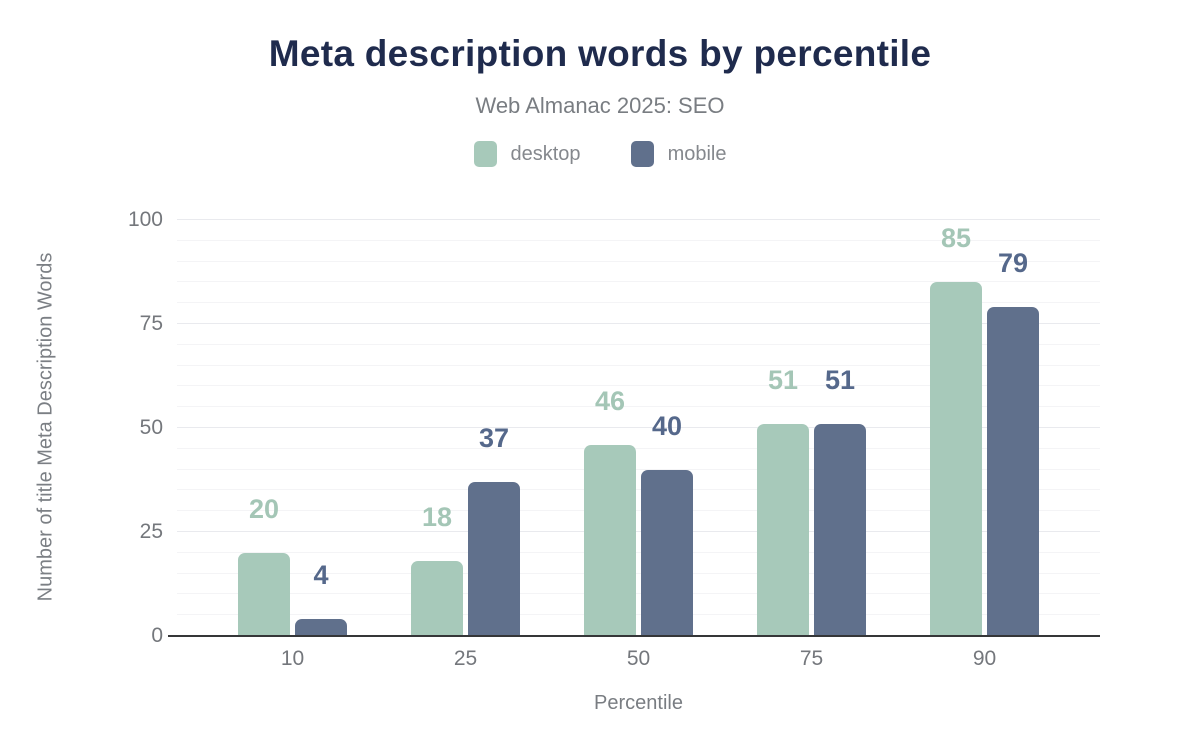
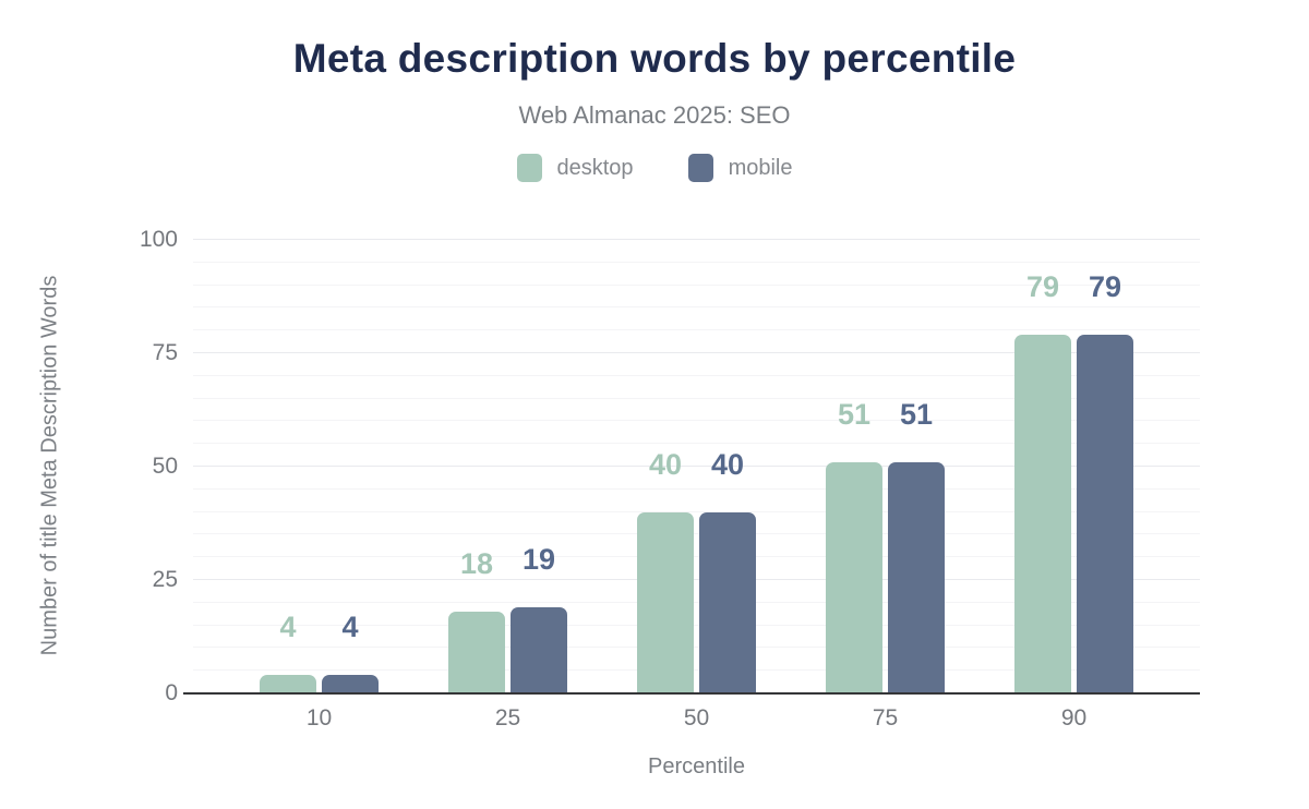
desktop/10: 20 -> 4
mobile/25: 37 -> 19
desktop/50: 46 -> 40
desktop/90: 85 -> 79
